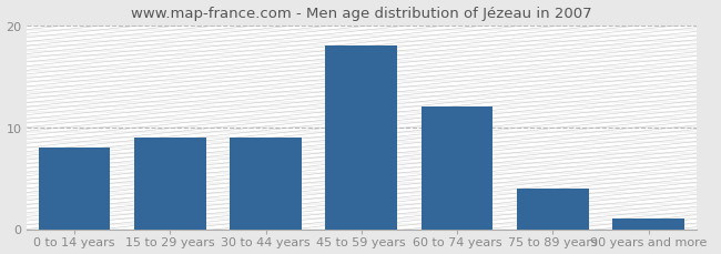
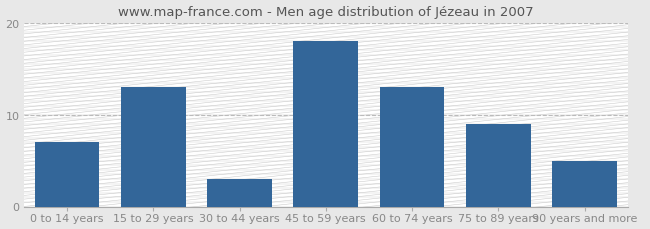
0 to 14 years: 8 -> 7
15 to 29 years: 9 -> 13
30 to 44 years: 9 -> 3
60 to 74 years: 12 -> 13
75 to 89 years: 4 -> 9
90 years and more: 1 -> 5
